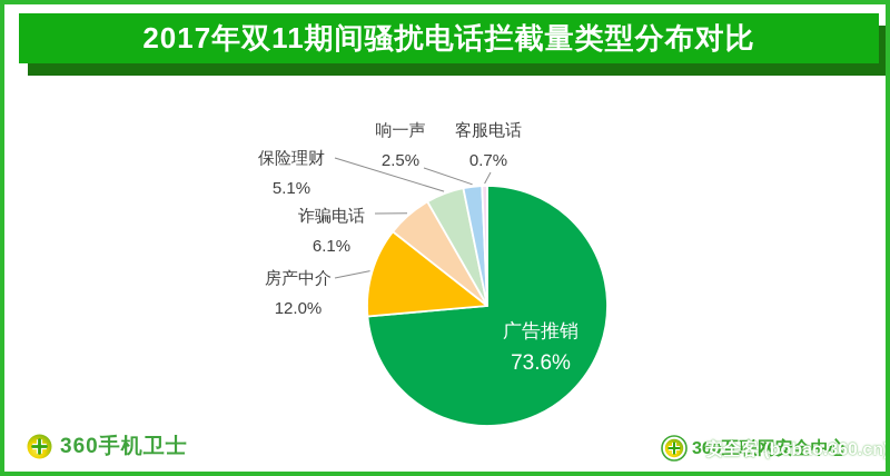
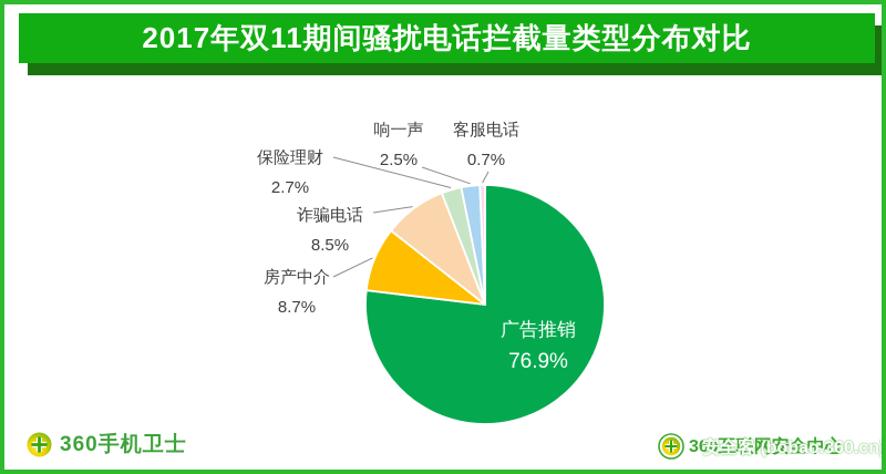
广告推销: 73.6% -> 76.9%
房产中介: 12.0% -> 8.7%
诈骗电话: 6.1% -> 8.5%
保险理财: 5.1% -> 2.7%
